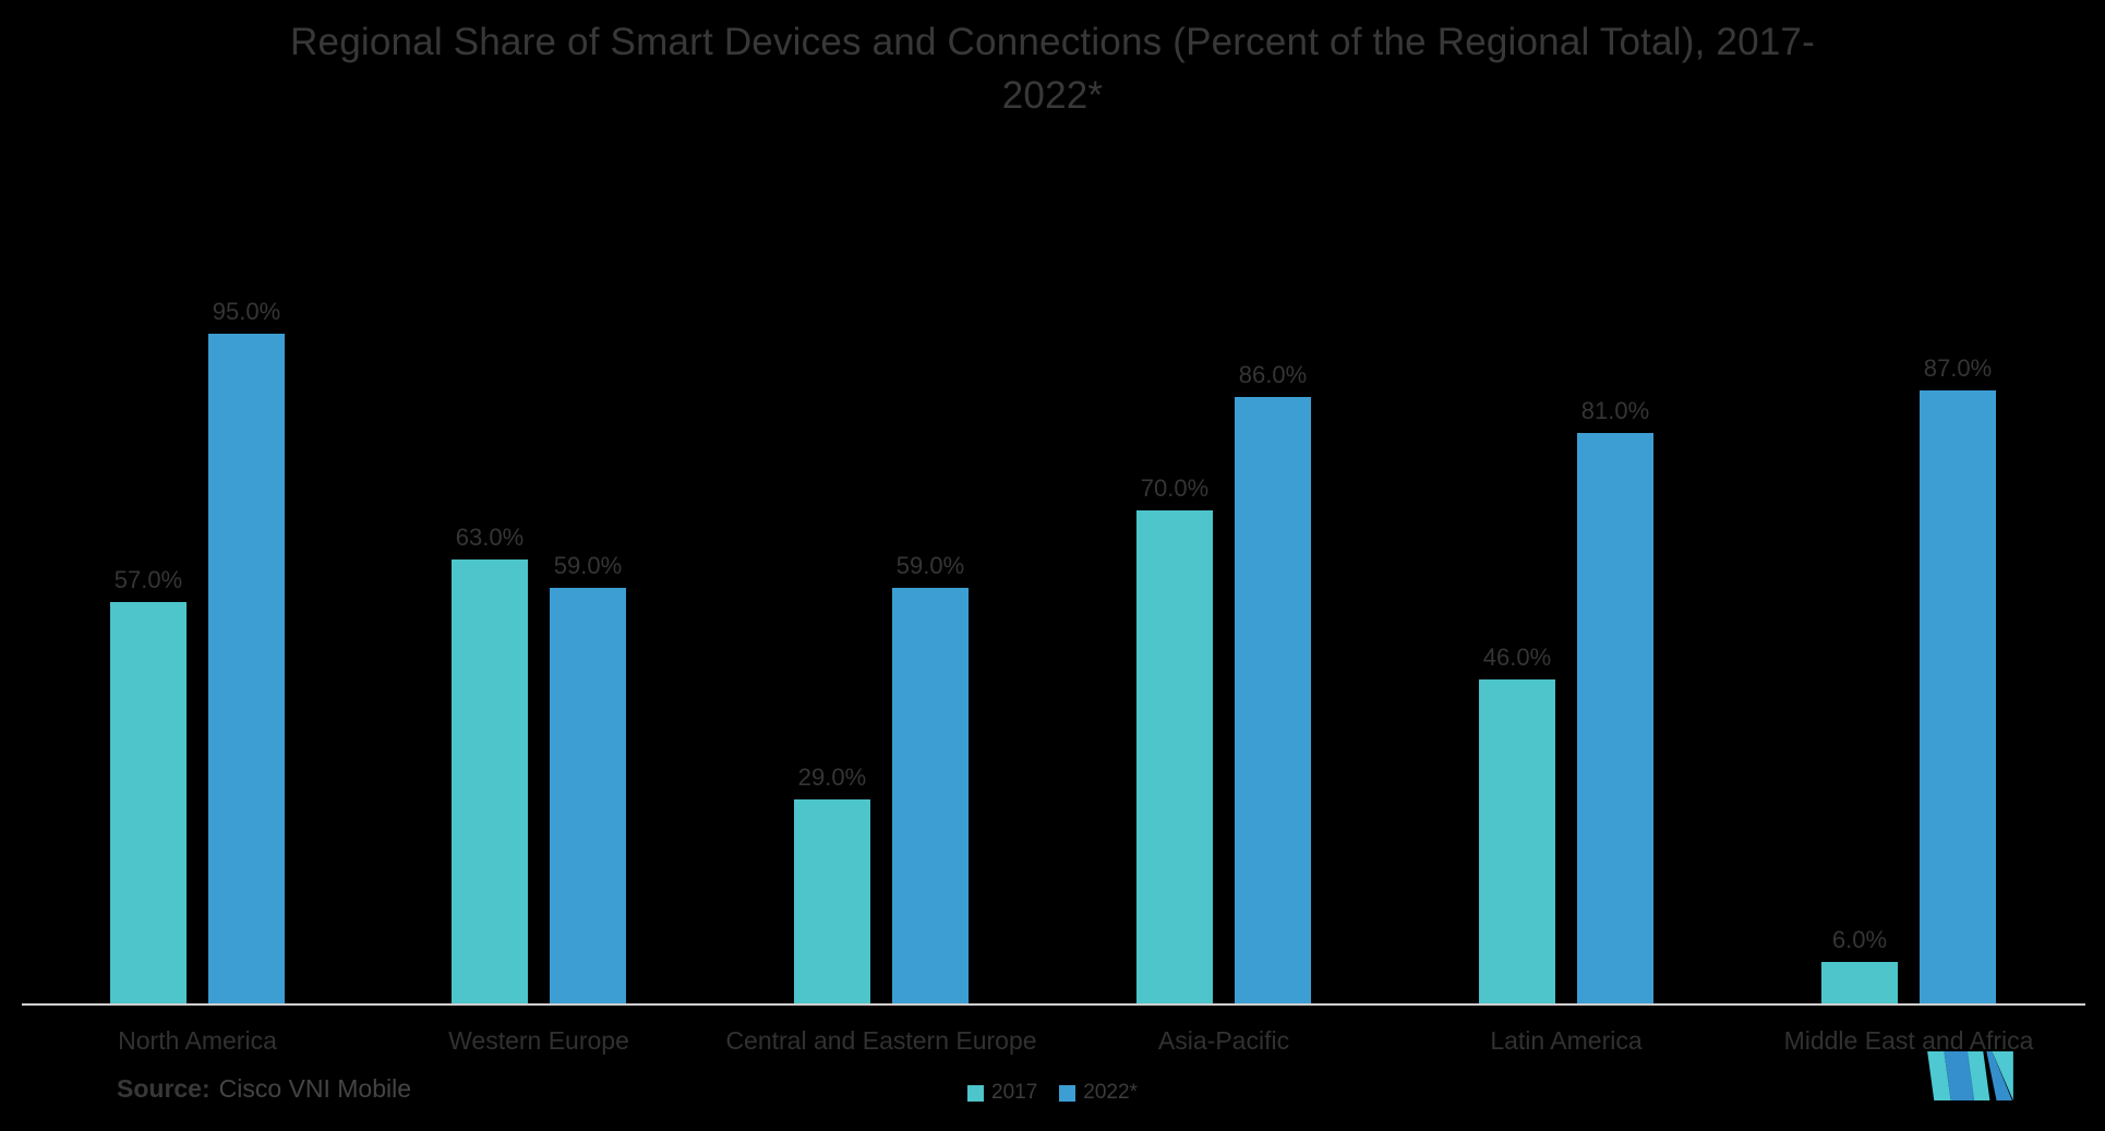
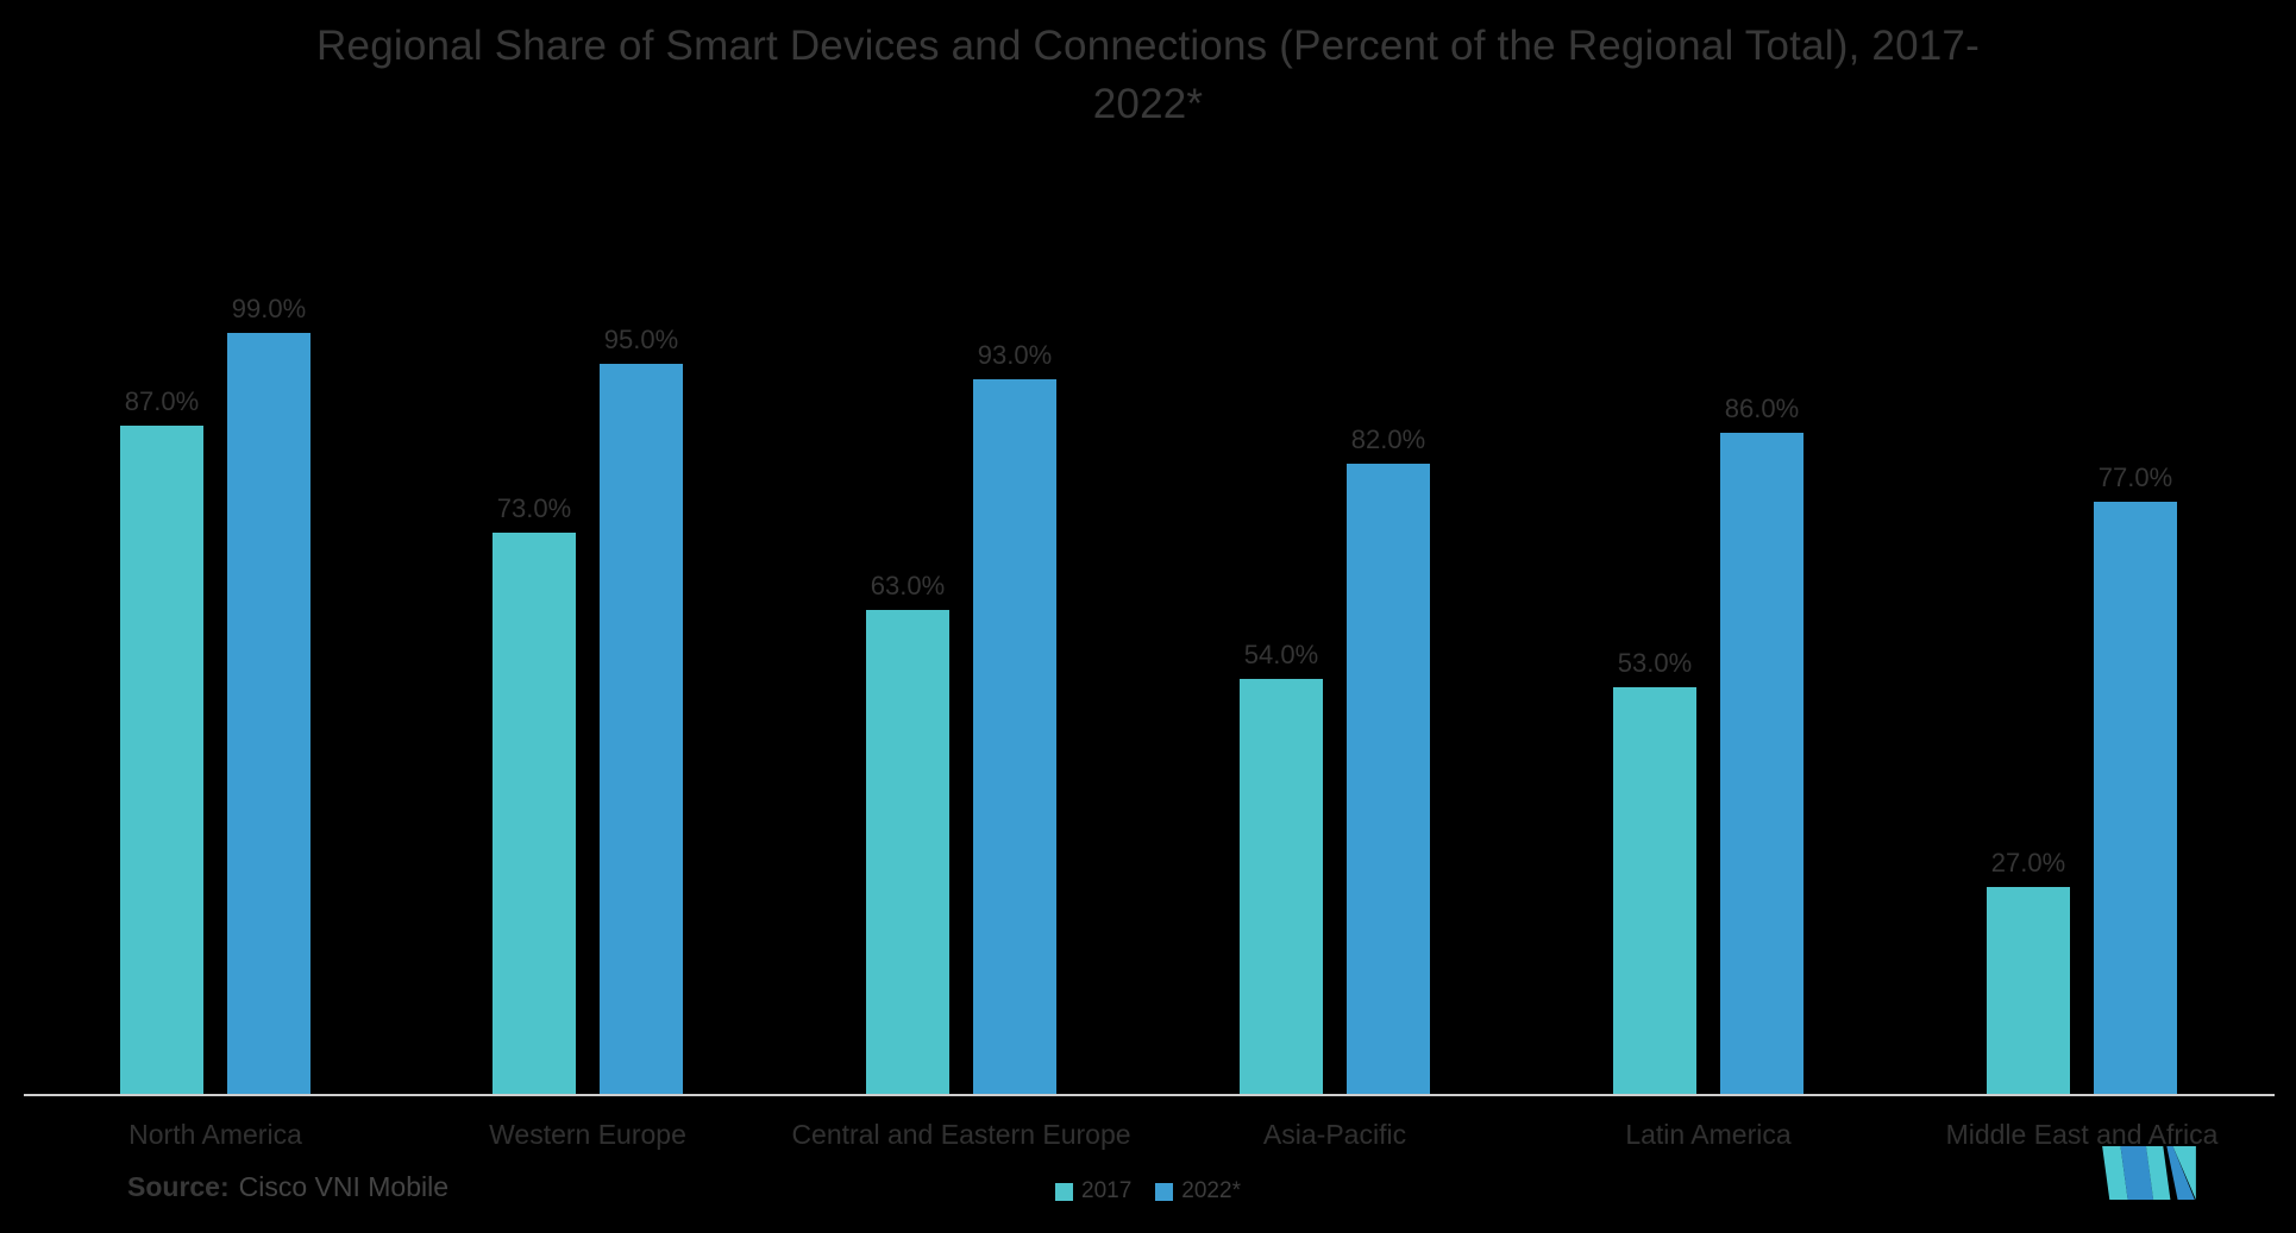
2017/North America: 57.0% -> 87.0%
2022*/North America: 95.0% -> 99.0%
2017/Western Europe: 63.0% -> 73.0%
2022*/Western Europe: 59.0% -> 95.0%
2017/Central and Eastern Europe: 29.0% -> 63.0%
2022*/Central and Eastern Europe: 59.0% -> 93.0%
2017/Asia-Pacific: 70.0% -> 54.0%
2022*/Asia-Pacific: 86.0% -> 82.0%
2017/Latin America: 46.0% -> 53.0%
2022*/Latin America: 81.0% -> 86.0%
2017/Middle East and Africa: 6.0% -> 27.0%
2022*/Middle East and Africa: 87.0% -> 77.0%
